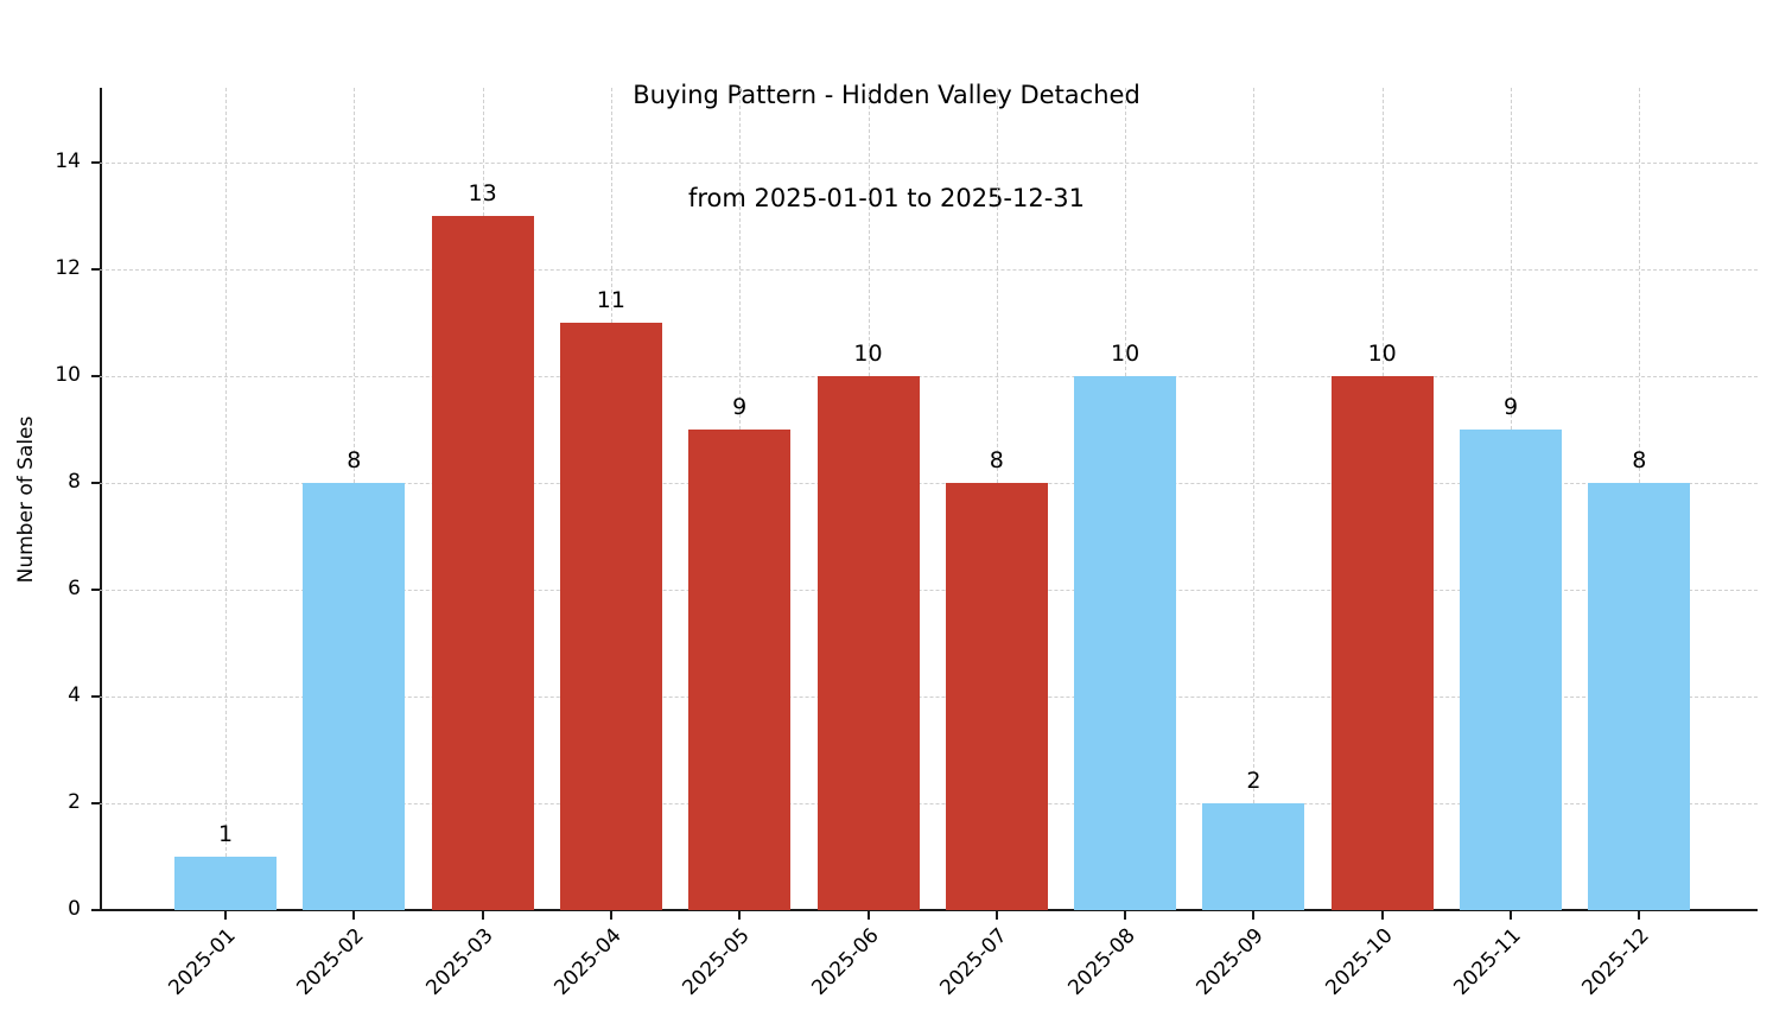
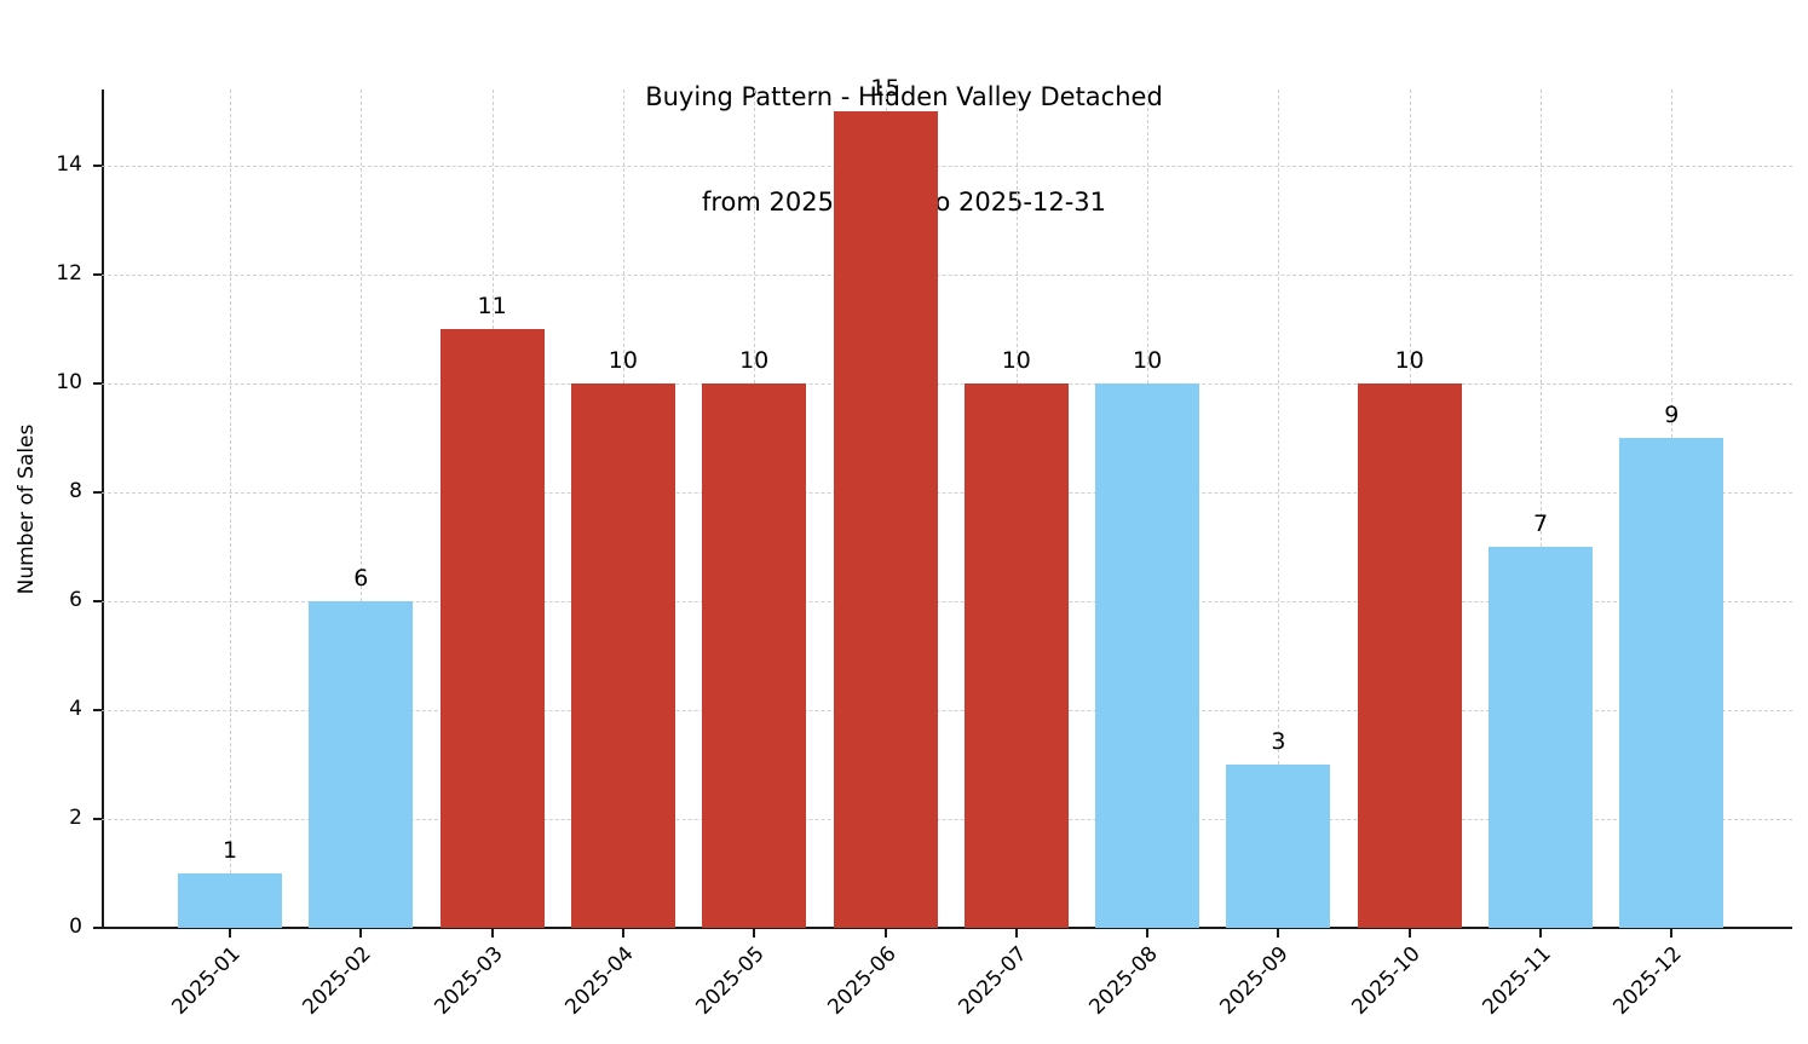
2025-02: 8 -> 6
2025-03: 13 -> 11
2025-04: 11 -> 10
2025-05: 9 -> 10
2025-06: 10 -> 15
2025-07: 8 -> 10
2025-09: 2 -> 3
2025-11: 9 -> 7
2025-12: 8 -> 9
